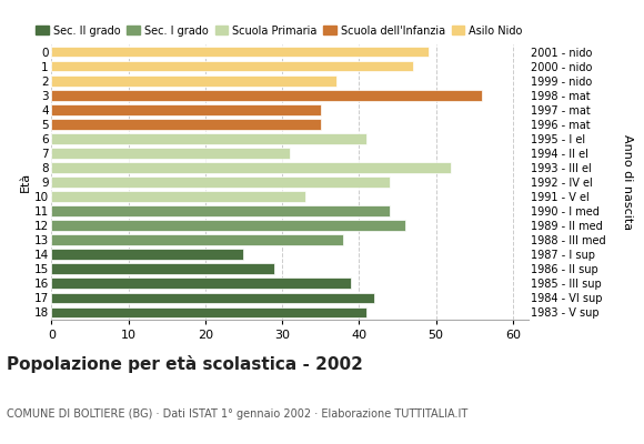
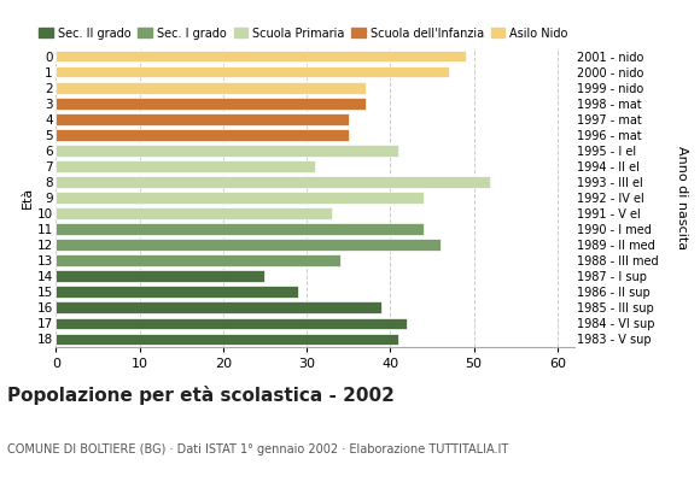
3: 56 -> 37
13: 38 -> 34
